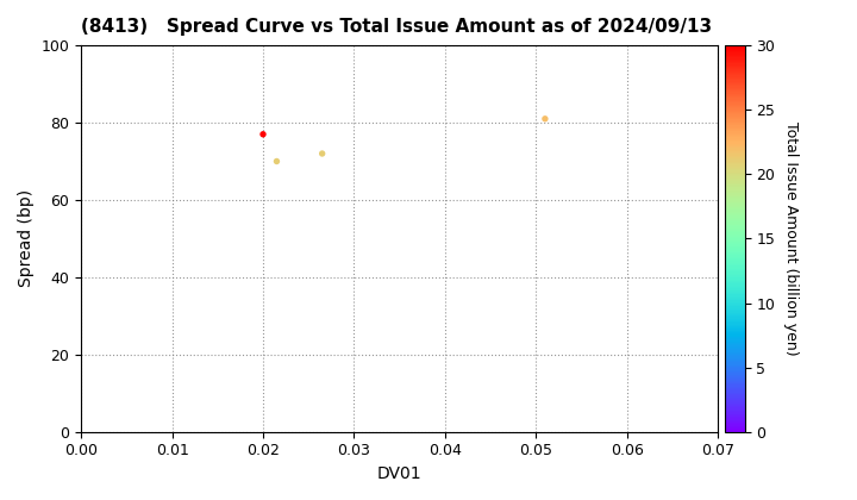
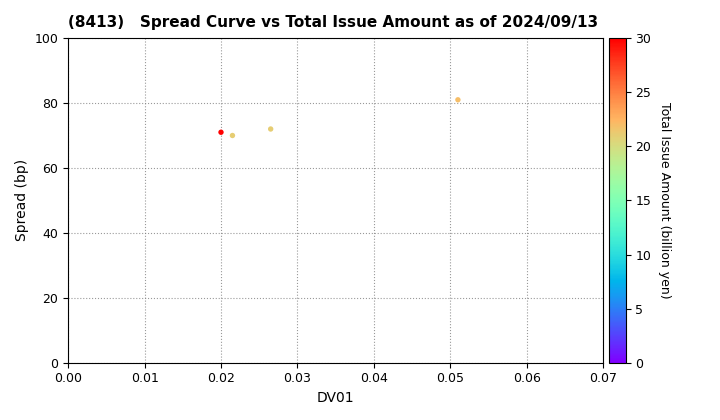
0.02: 77 -> 71
